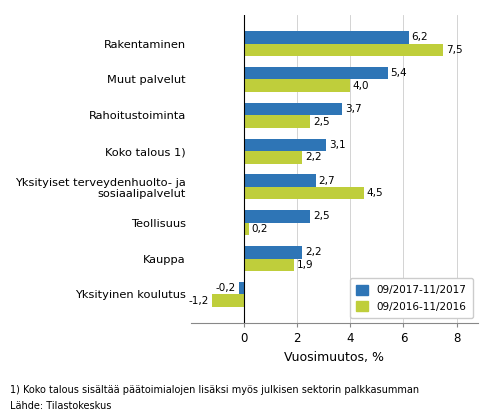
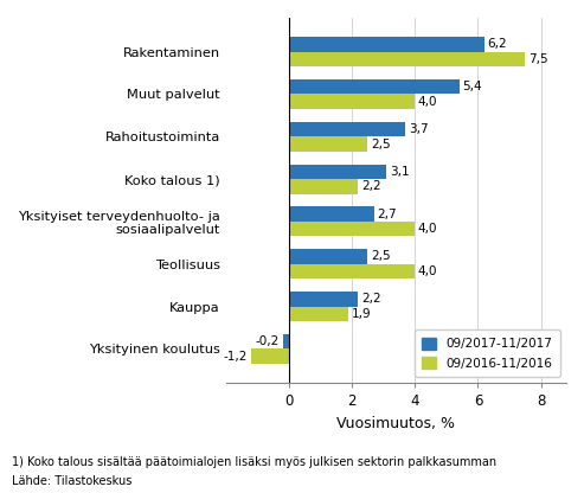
09/2016-11/2016/Yksityiset terveydenhuolto- ja sosiaalipalvelut: 4,5 -> 4,0
09/2016-11/2016/Teollisuus: 0,2 -> 4,0
